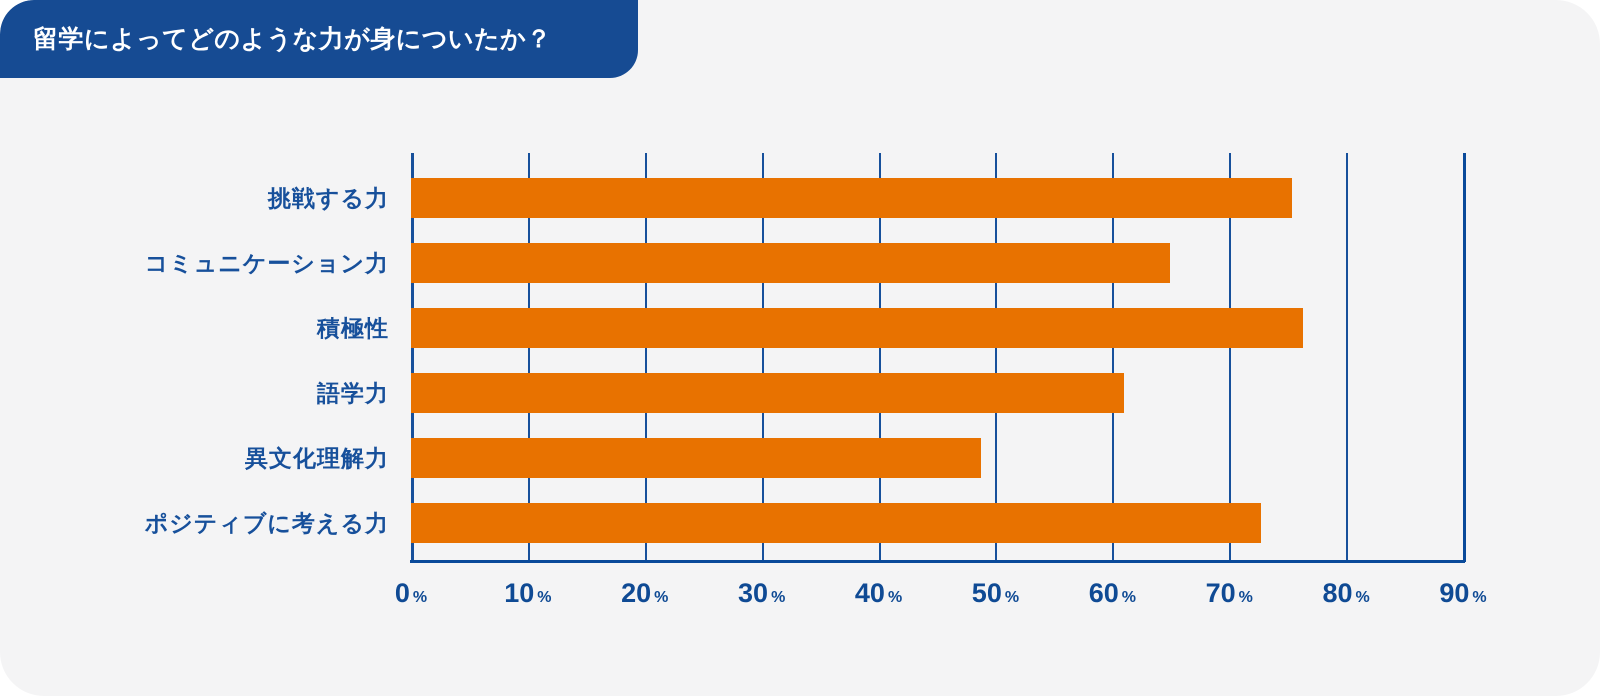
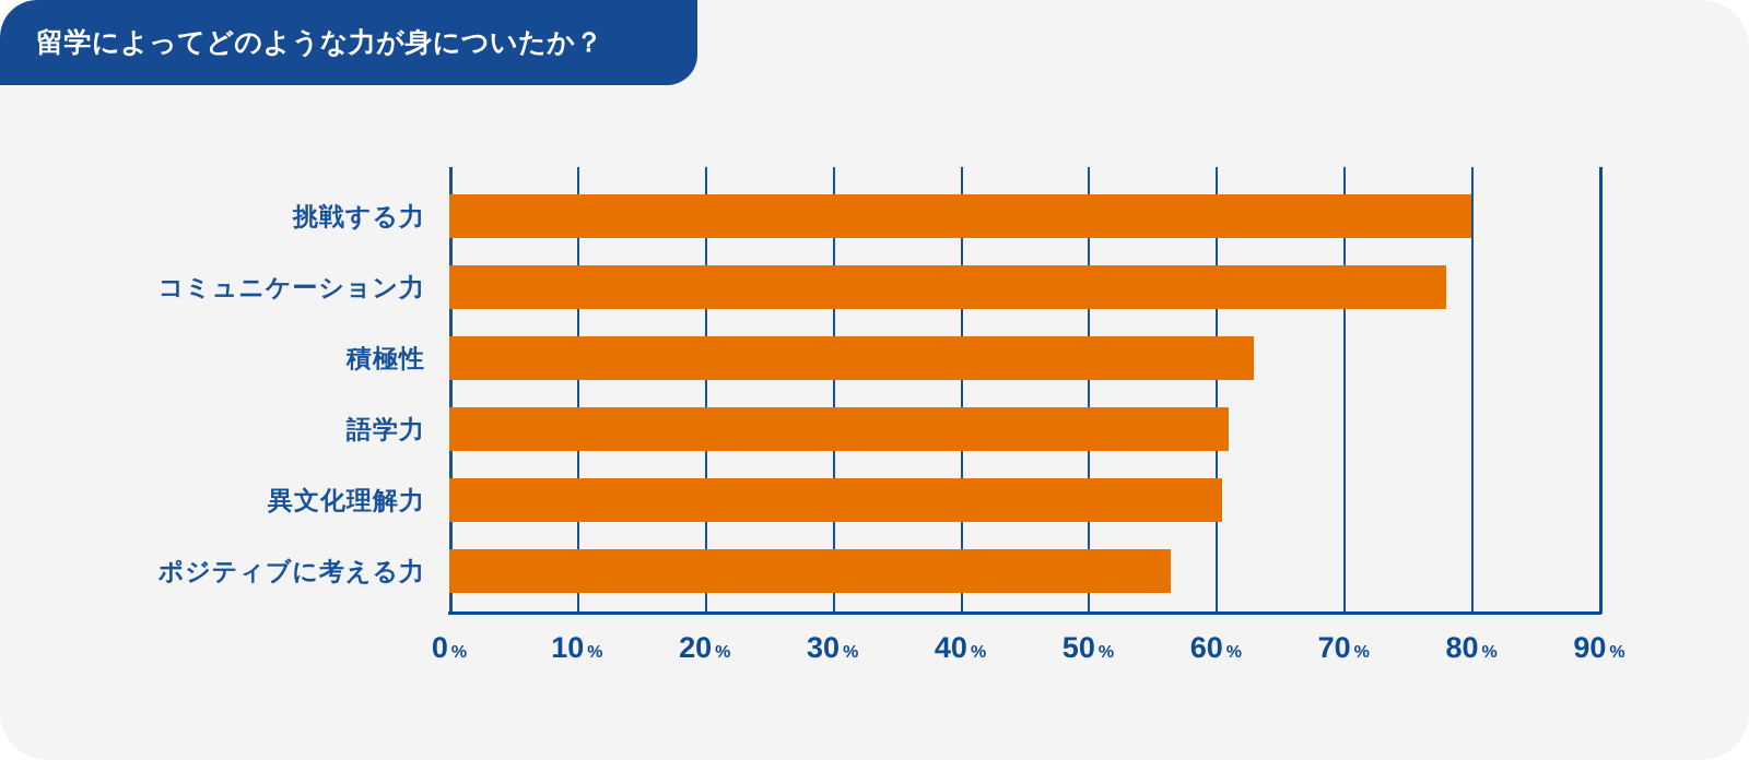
挑戦する力: 75.4 -> 80.0
コミュニケーション力: 64.9 -> 78.0
積極性: 76.3 -> 63.0
異文化理解力: 48.8 -> 60.5
ポジティブに考える力: 72.7 -> 56.5
